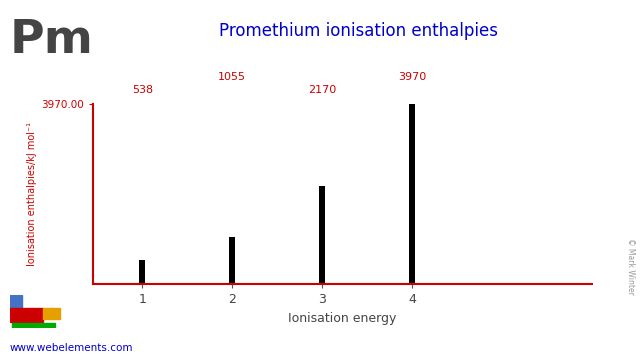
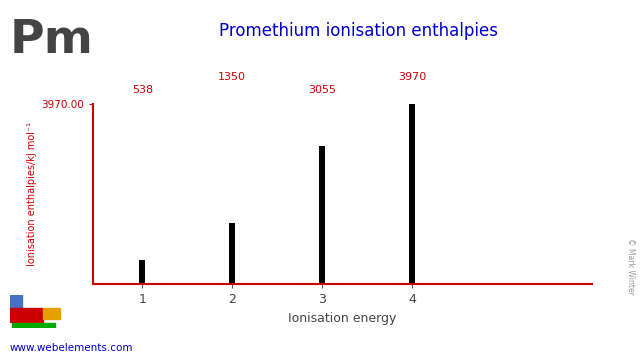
2: 1055 -> 1350
3: 2170 -> 3055
